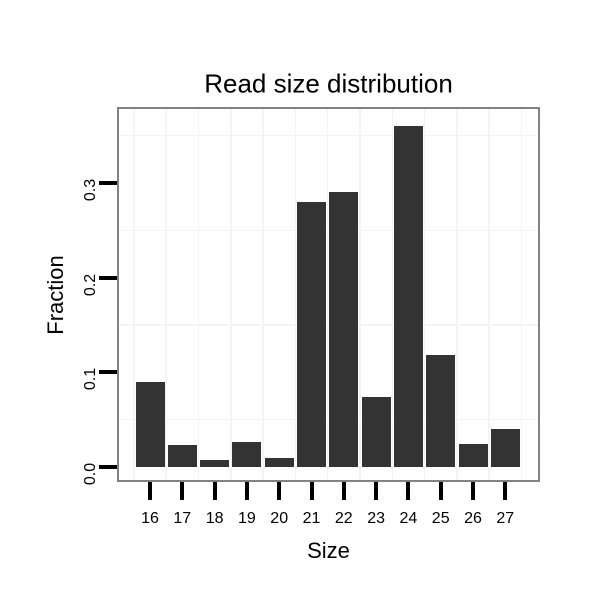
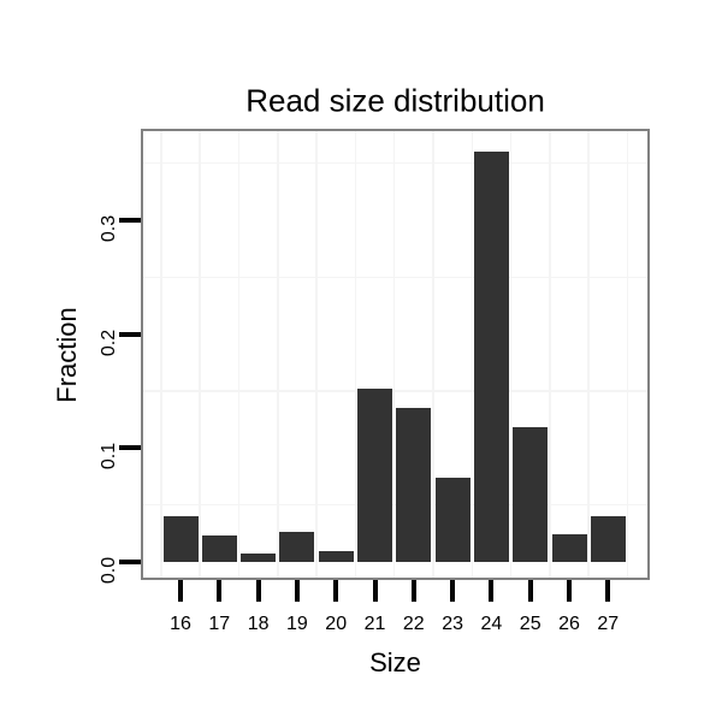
16: 0.09 -> 0.04
21: 0.28 -> 0.15
22: 0.29 -> 0.14
